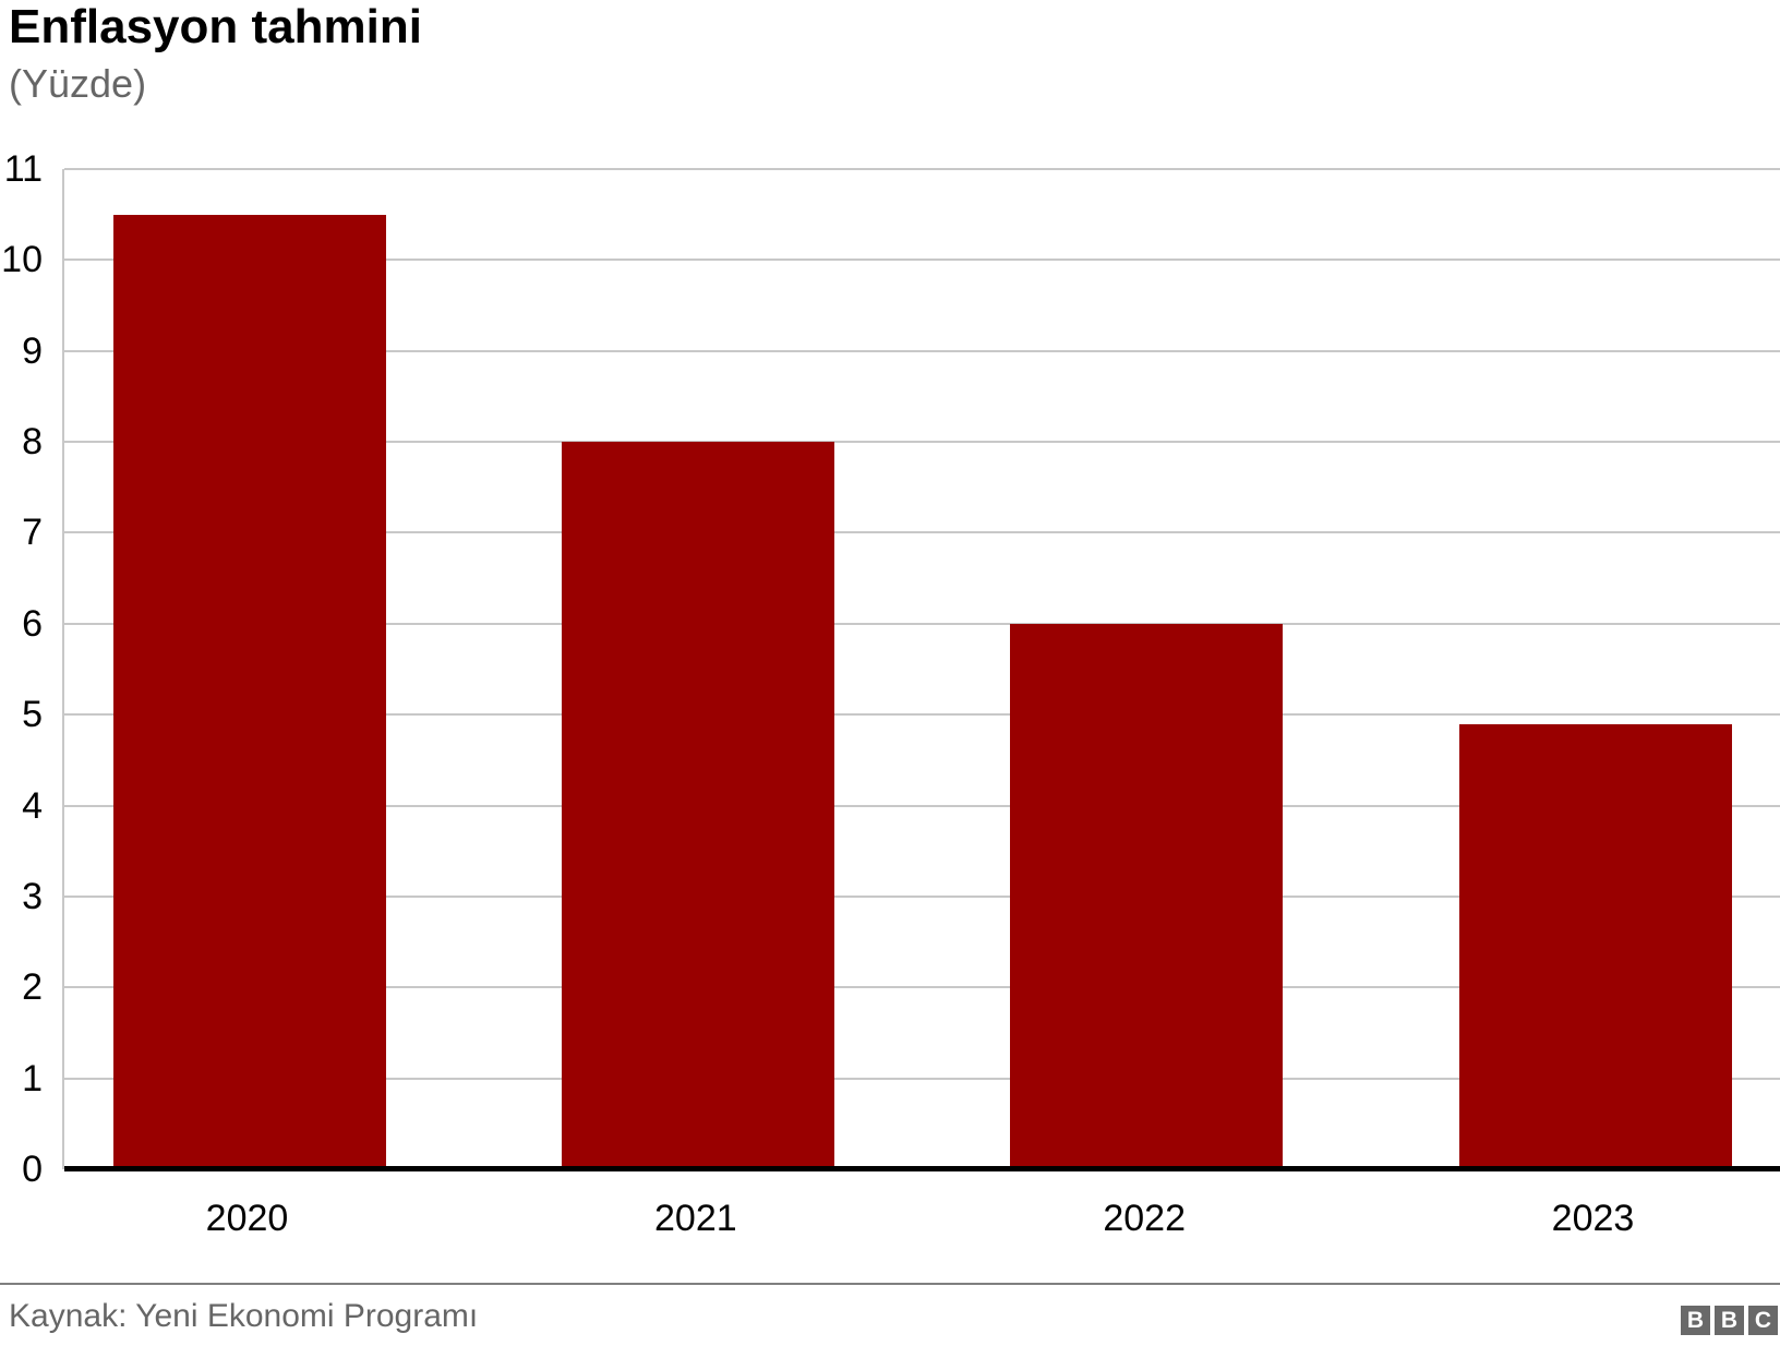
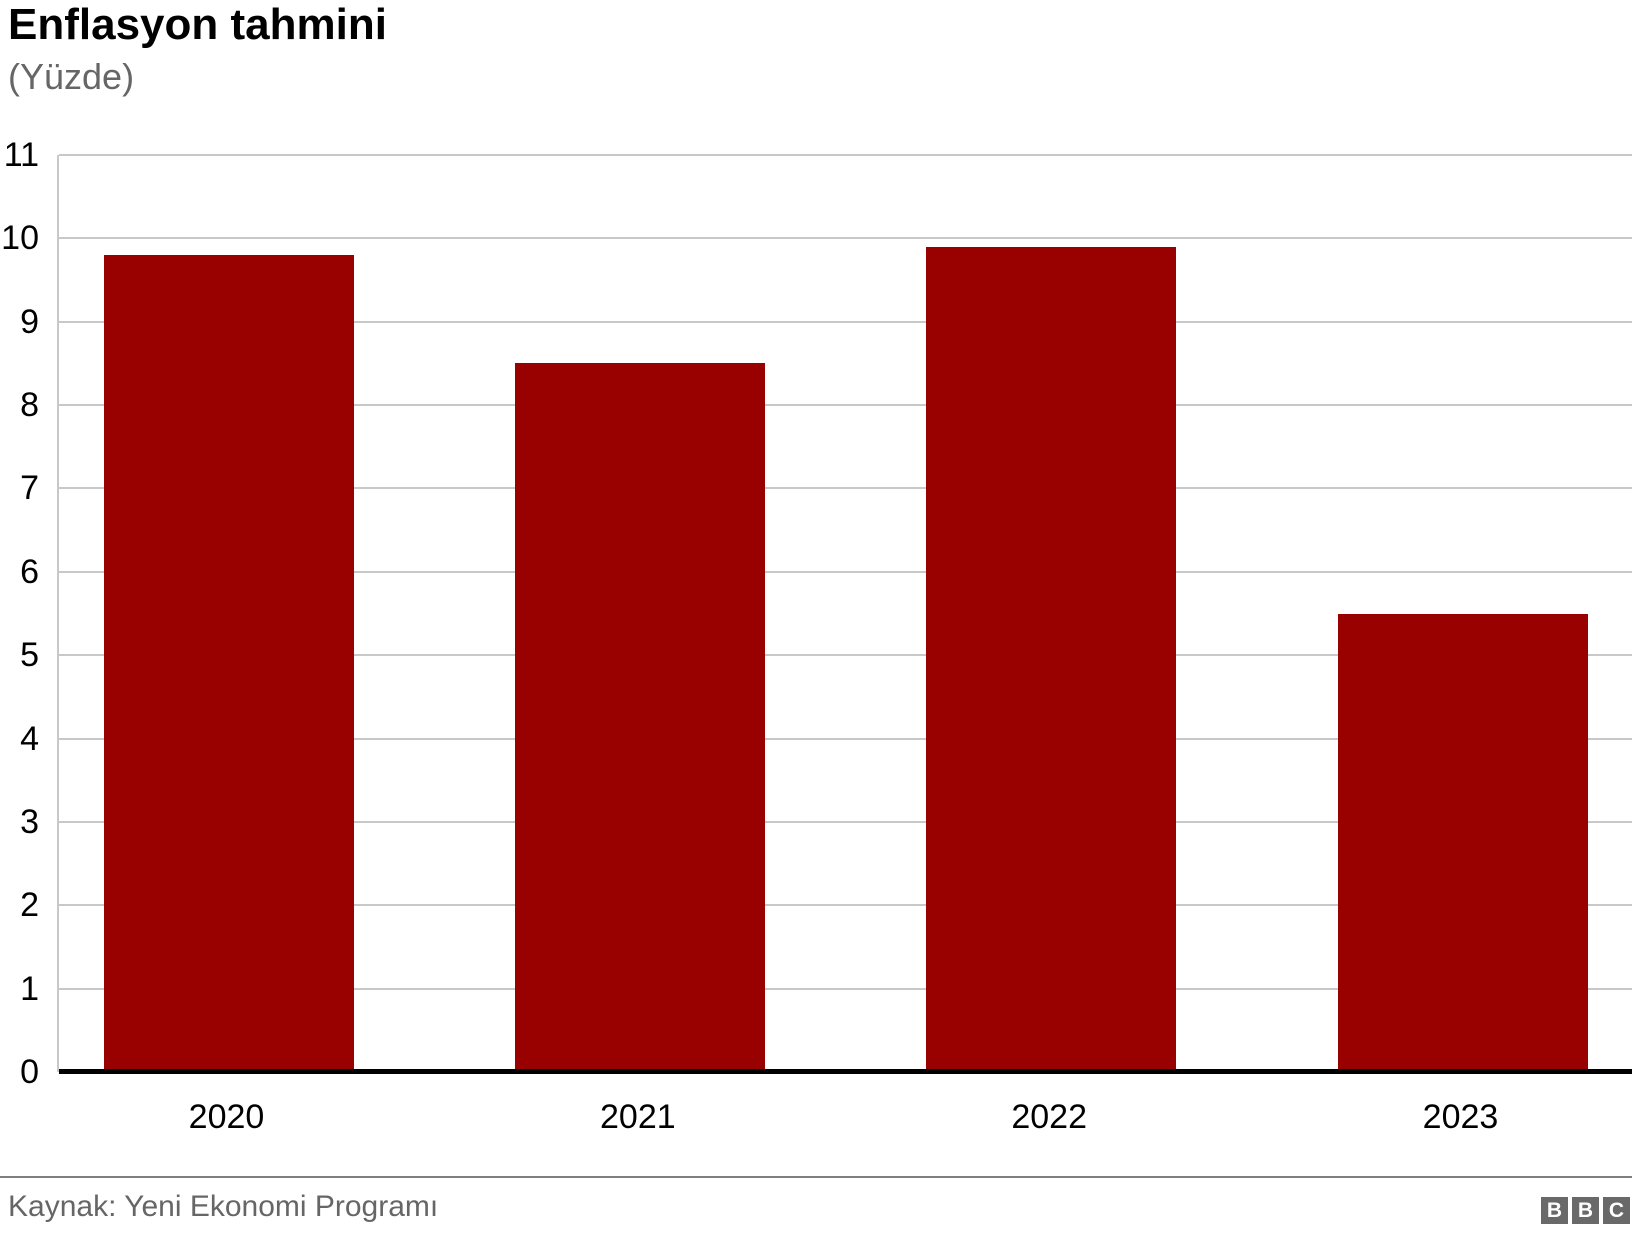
2020: 10.5 -> 9.8
2021: 8.0 -> 8.5
2022: 6.0 -> 9.9
2023: 4.9 -> 5.5
